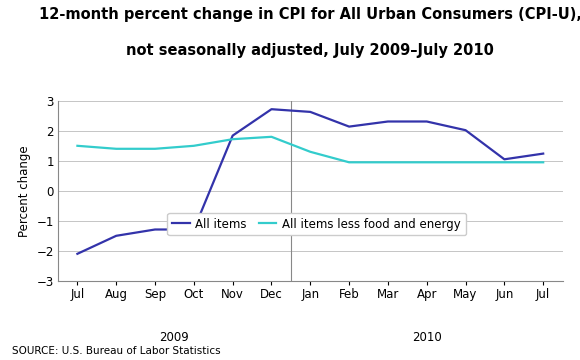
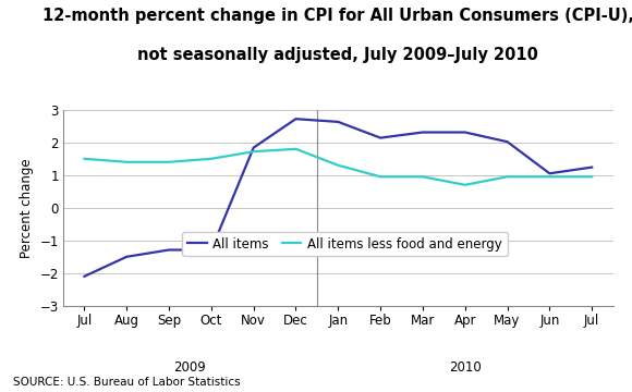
All items less food and energy/Apr: 0.95 -> 0.70
